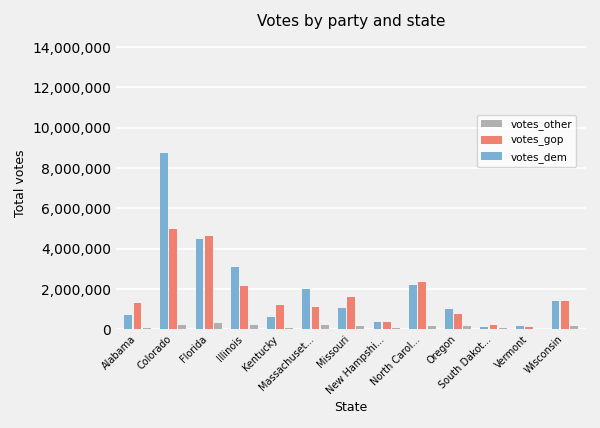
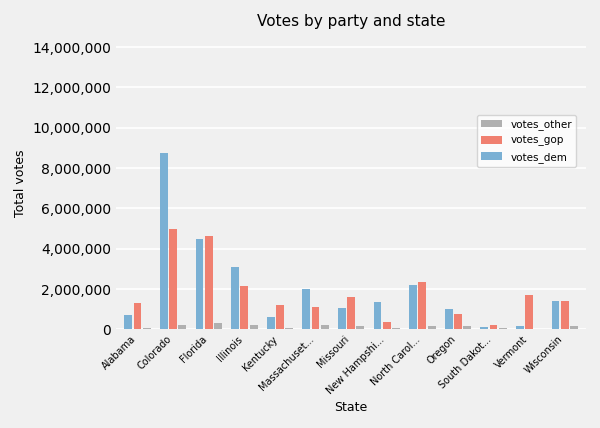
votes_dem/New Hampshi...: 350,000 -> 1,350,000
votes_gop/Vermont: 100,000 -> 1,700,000
